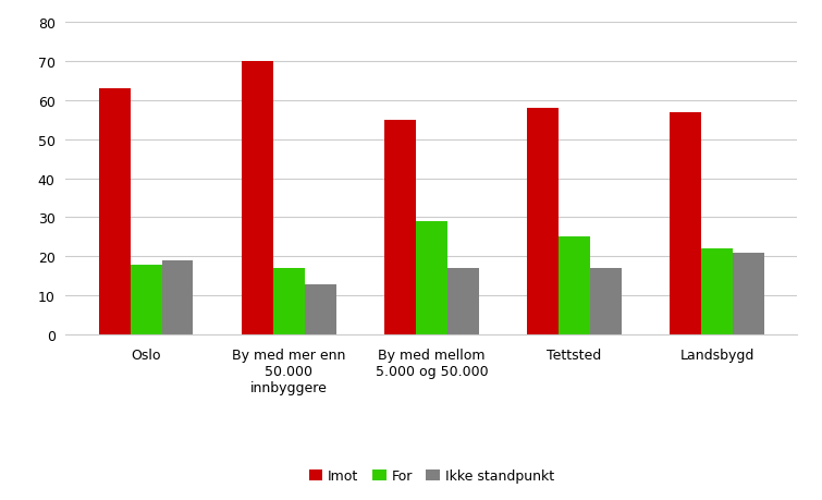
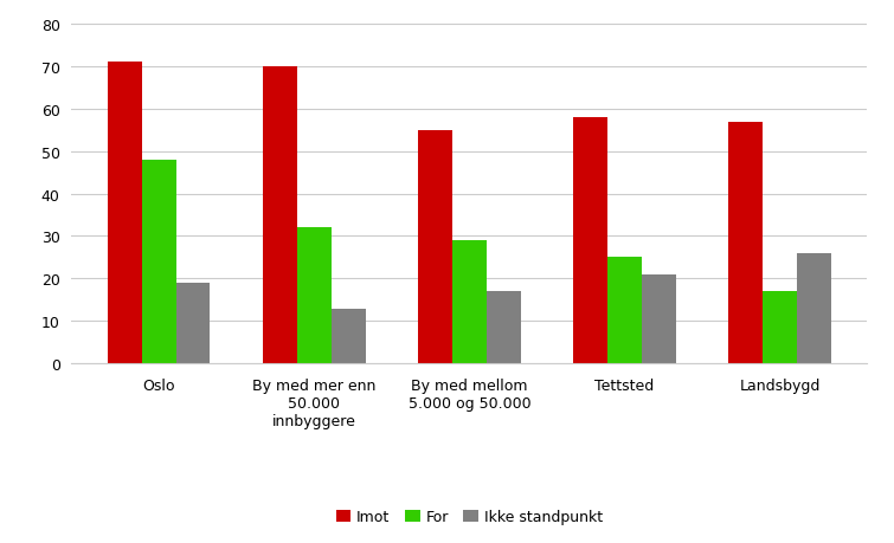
Imot/Oslo: 63 -> 71
For/Oslo: 18 -> 48
For/By med mer enn 50.000 innbyggere: 17 -> 32
Ikke standpunkt/Tettsted: 17 -> 21
For/Landsbygd: 22 -> 17
Ikke standpunkt/Landsbygd: 21 -> 26
